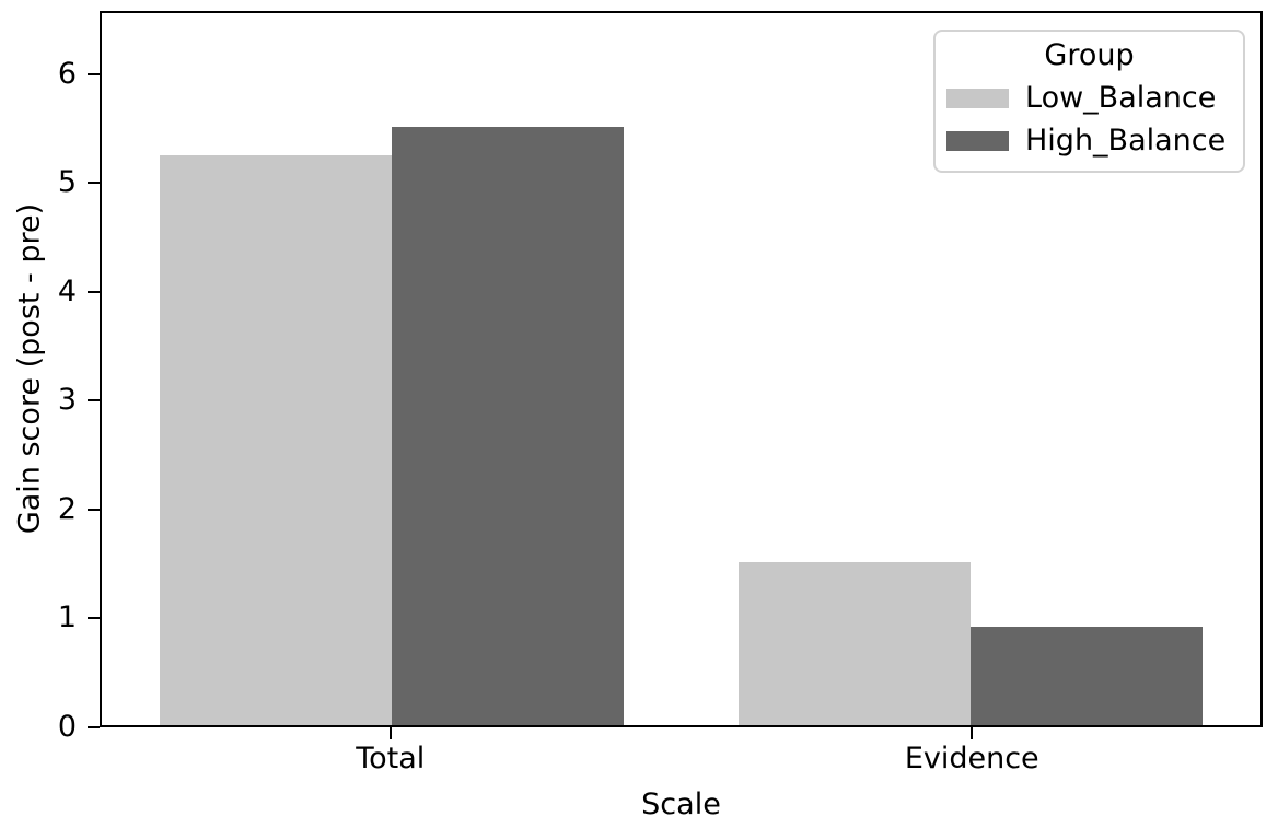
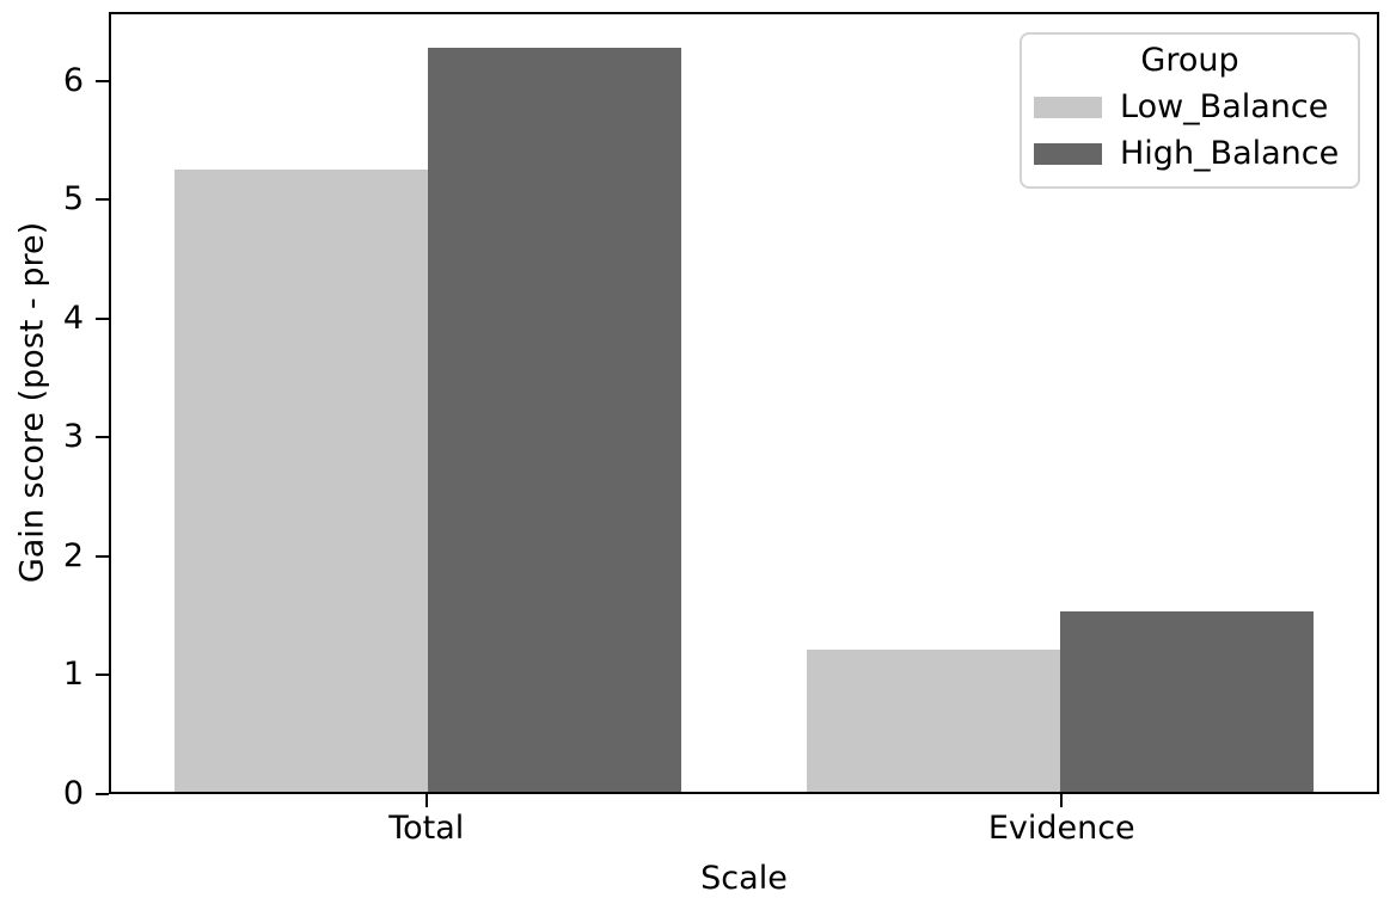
High_Balance/Total: 5.5 -> 6.3
Low_Balance/Evidence: 1.5 -> 1.2
High_Balance/Evidence: 0.9 -> 1.5
